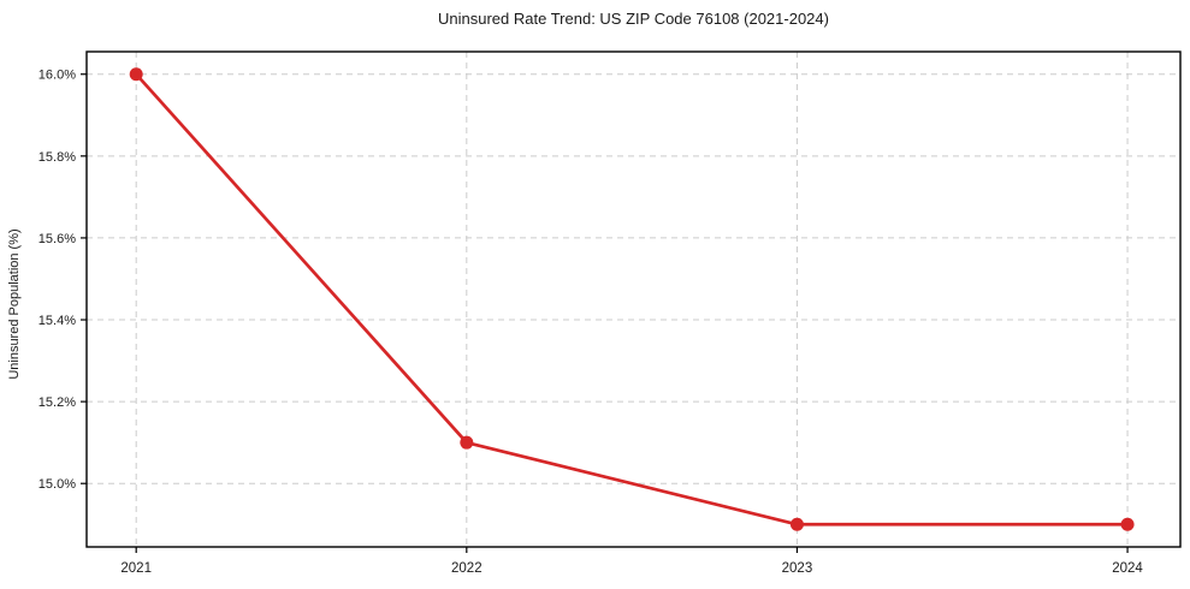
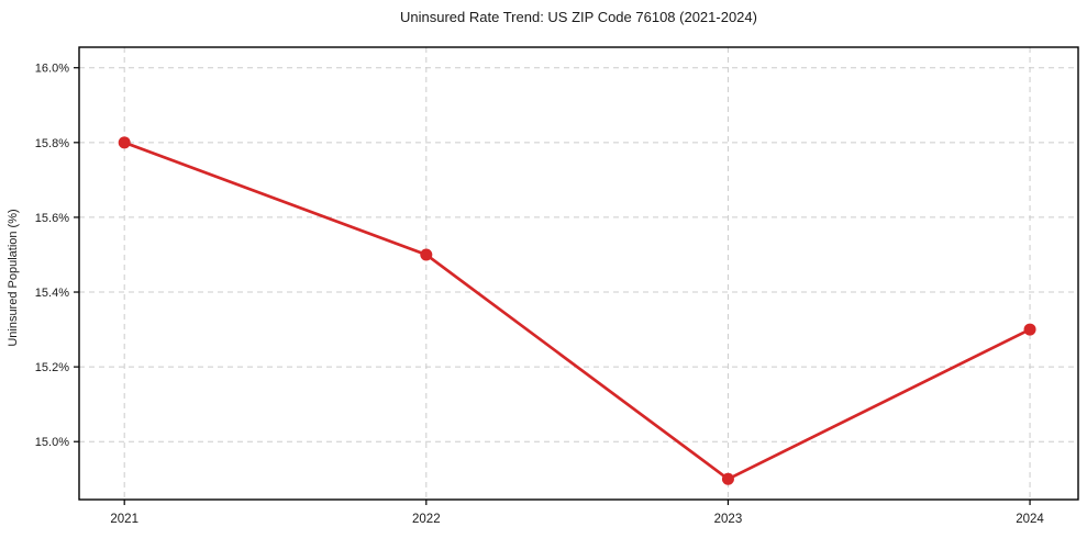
2021: 16.0% -> 15.8%
2022: 15.1% -> 15.5%
2024: 14.9% -> 15.3%
